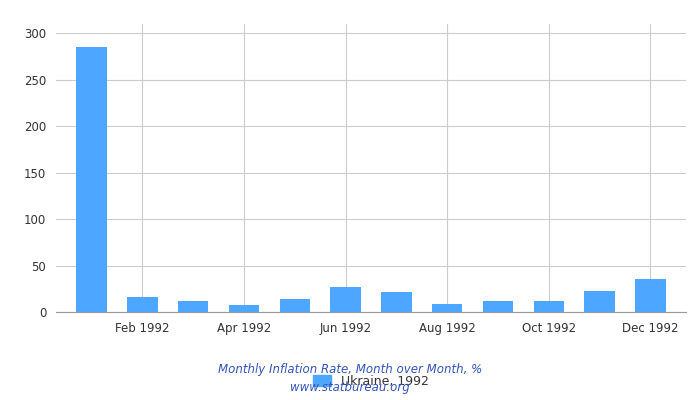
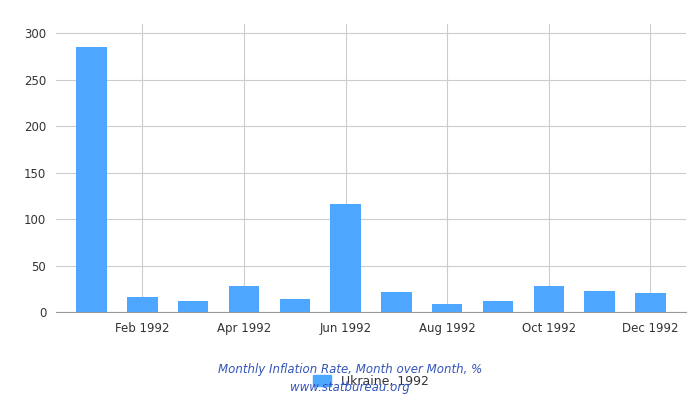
Apr 1992: 7 -> 28
Jun 1992: 27 -> 116
Oct 1992: 12 -> 28
Dec 1992: 35 -> 20
